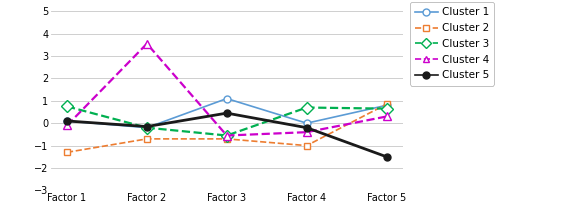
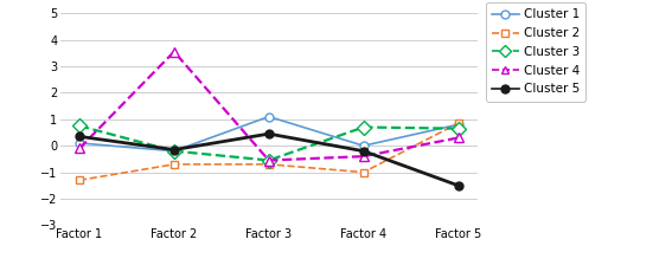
Cluster 5/Factor 1: 0.10 -> 0.35
